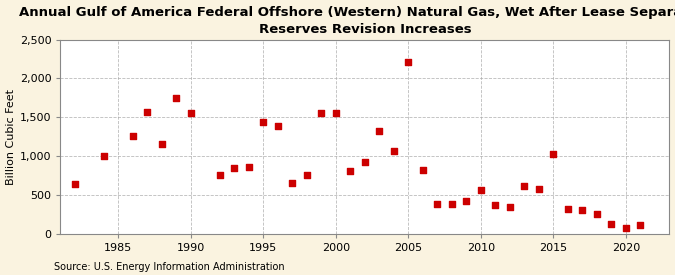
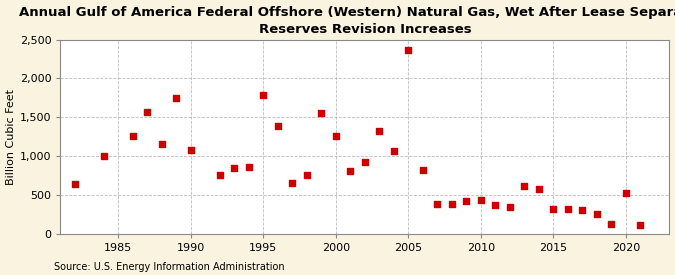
1990: 1,560 -> 1,080
1995: 1,440 -> 1,780
2000: 1,560 -> 1,260
2005: 2,210 -> 2,360
2010: 570 -> 440
2015: 1,030 -> 320
2020: 70 -> 520
